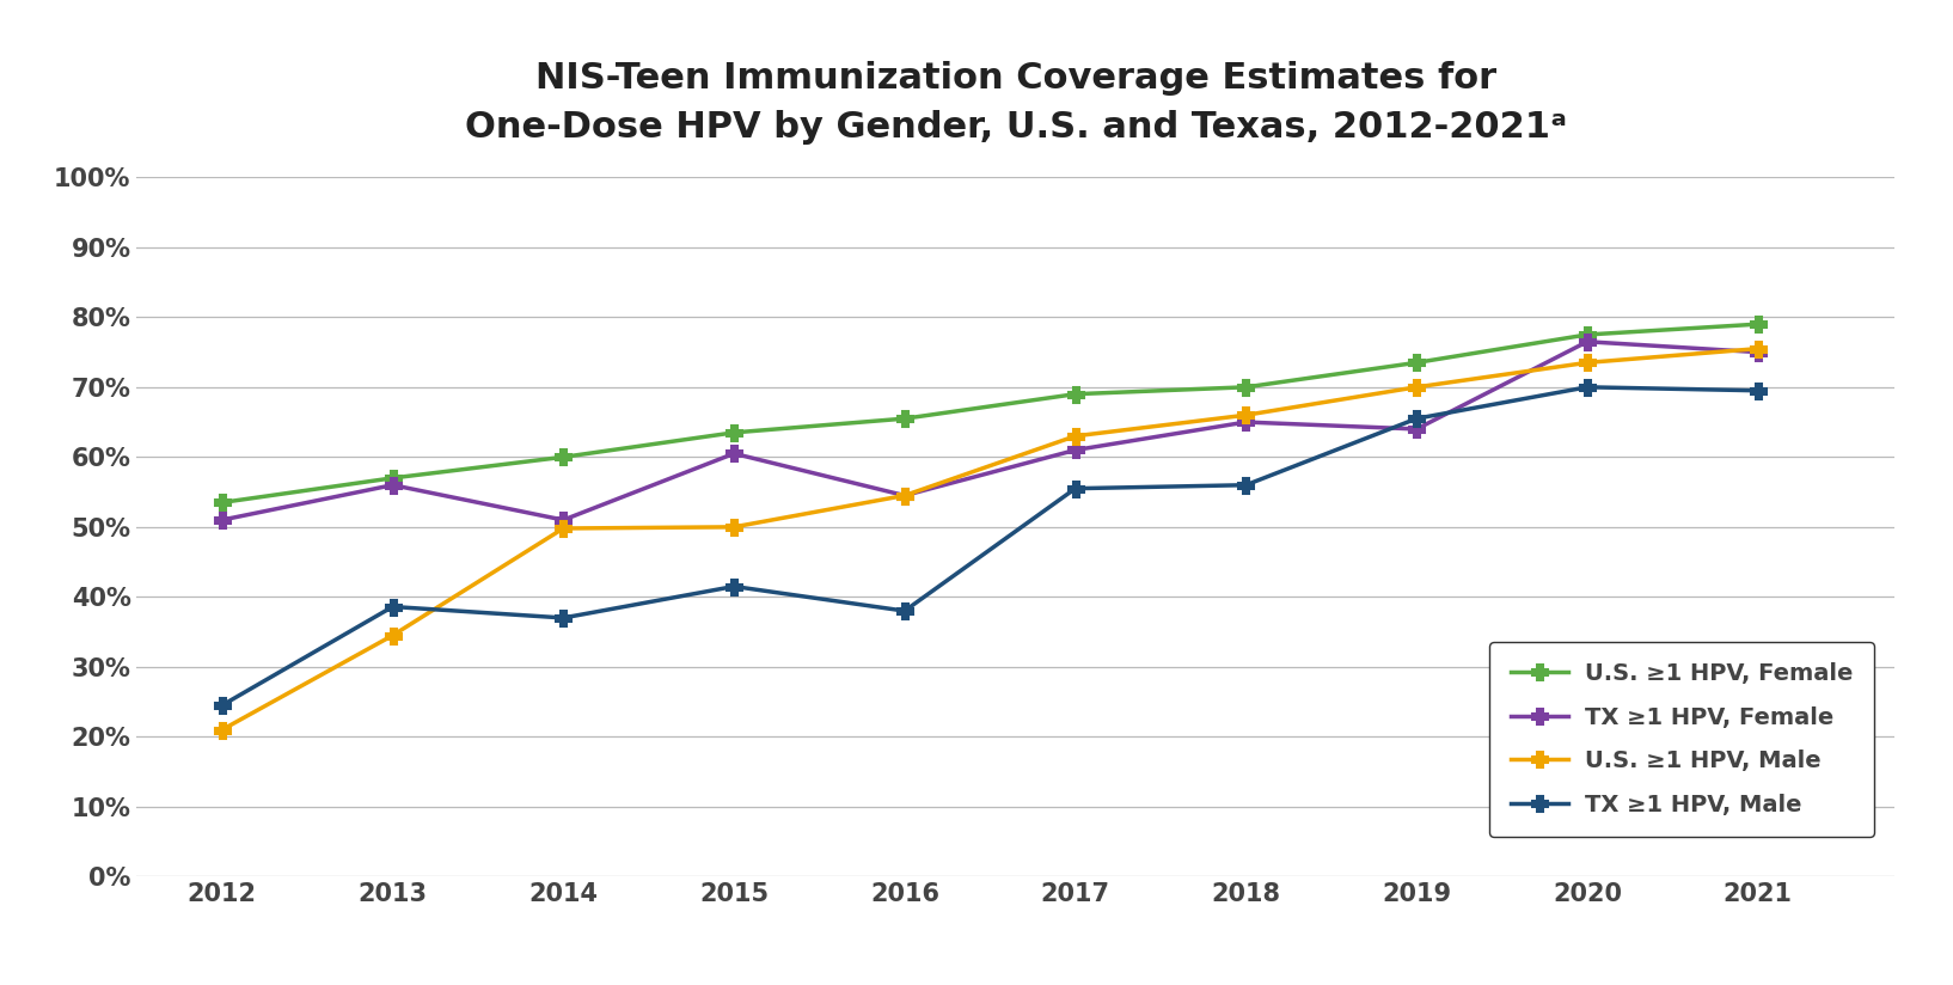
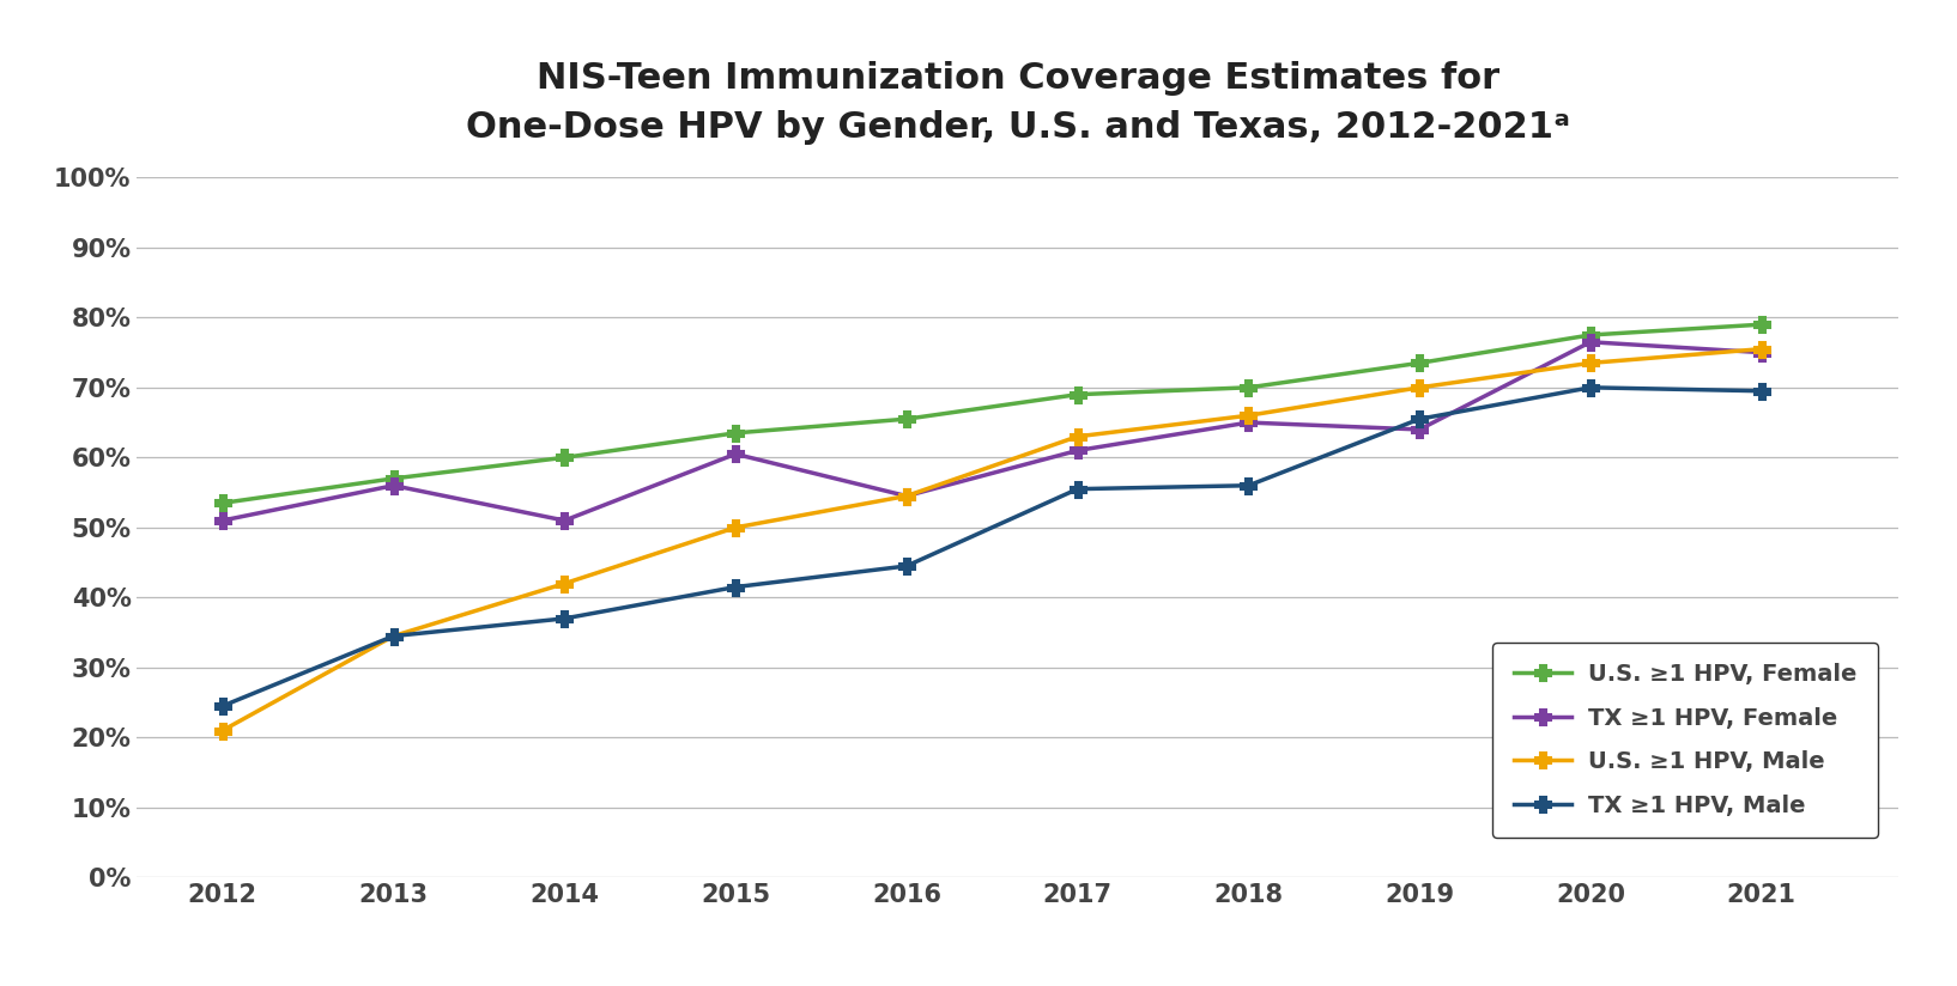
TX ≥1 HPV, Male/2013: 38.6% -> 34.5%
U.S. ≥1 HPV, Male/2014: 49.8% -> 42.0%
TX ≥1 HPV, Male/2016: 38.0% -> 44.5%
